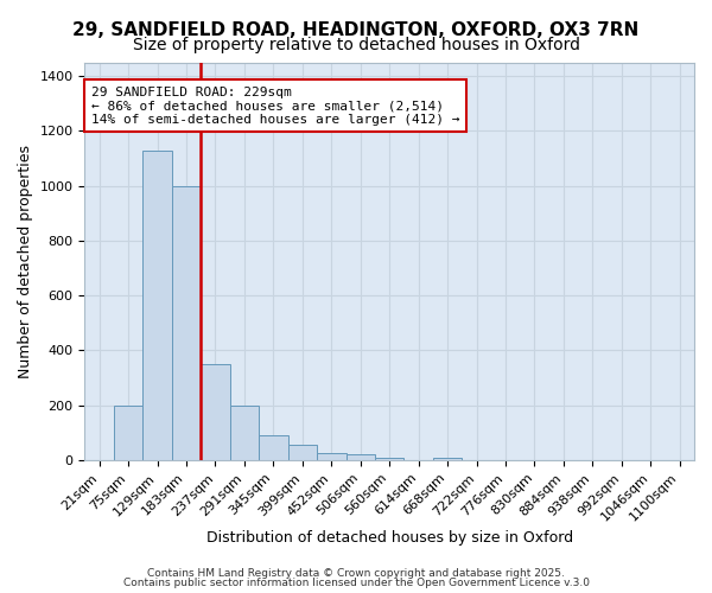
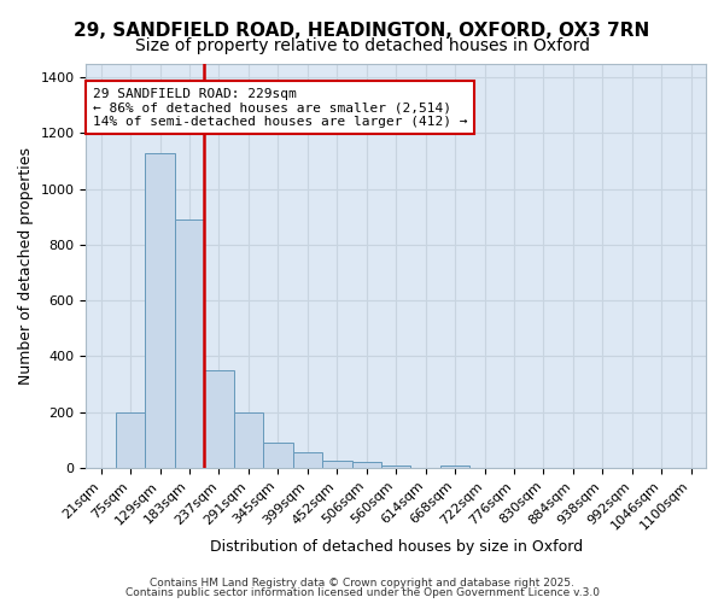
183sqm: 1000 -> 890
